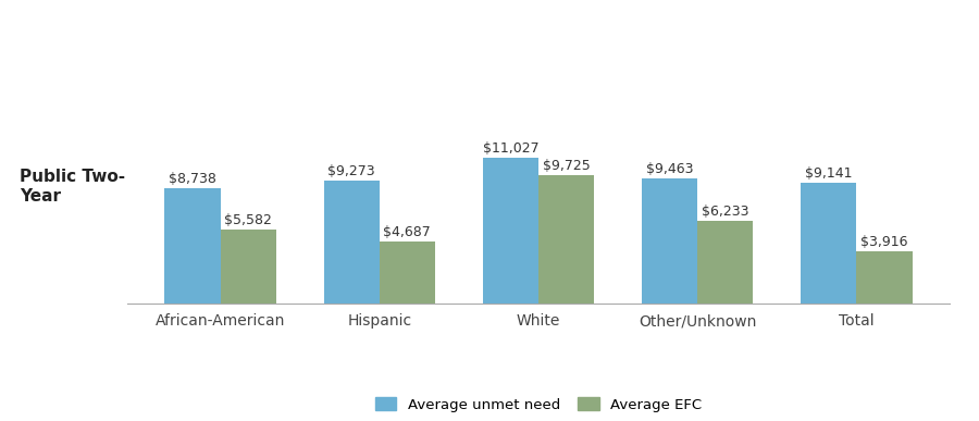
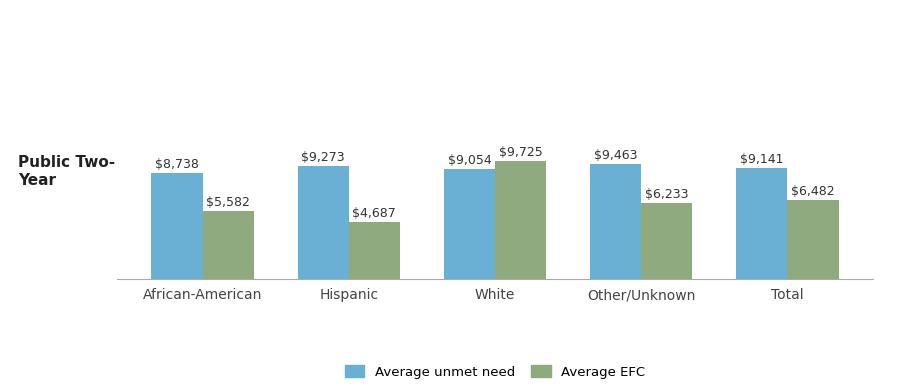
Average unmet need/White: $11,027 -> $9,054
Average EFC/Total: $3,916 -> $6,482
